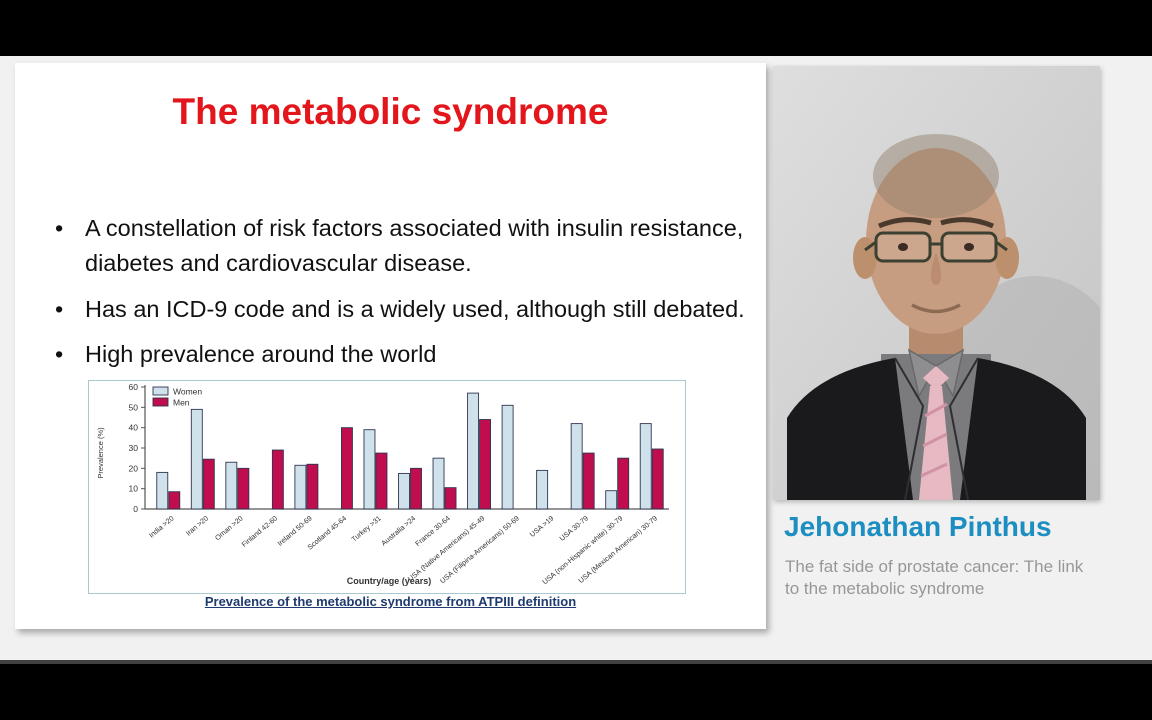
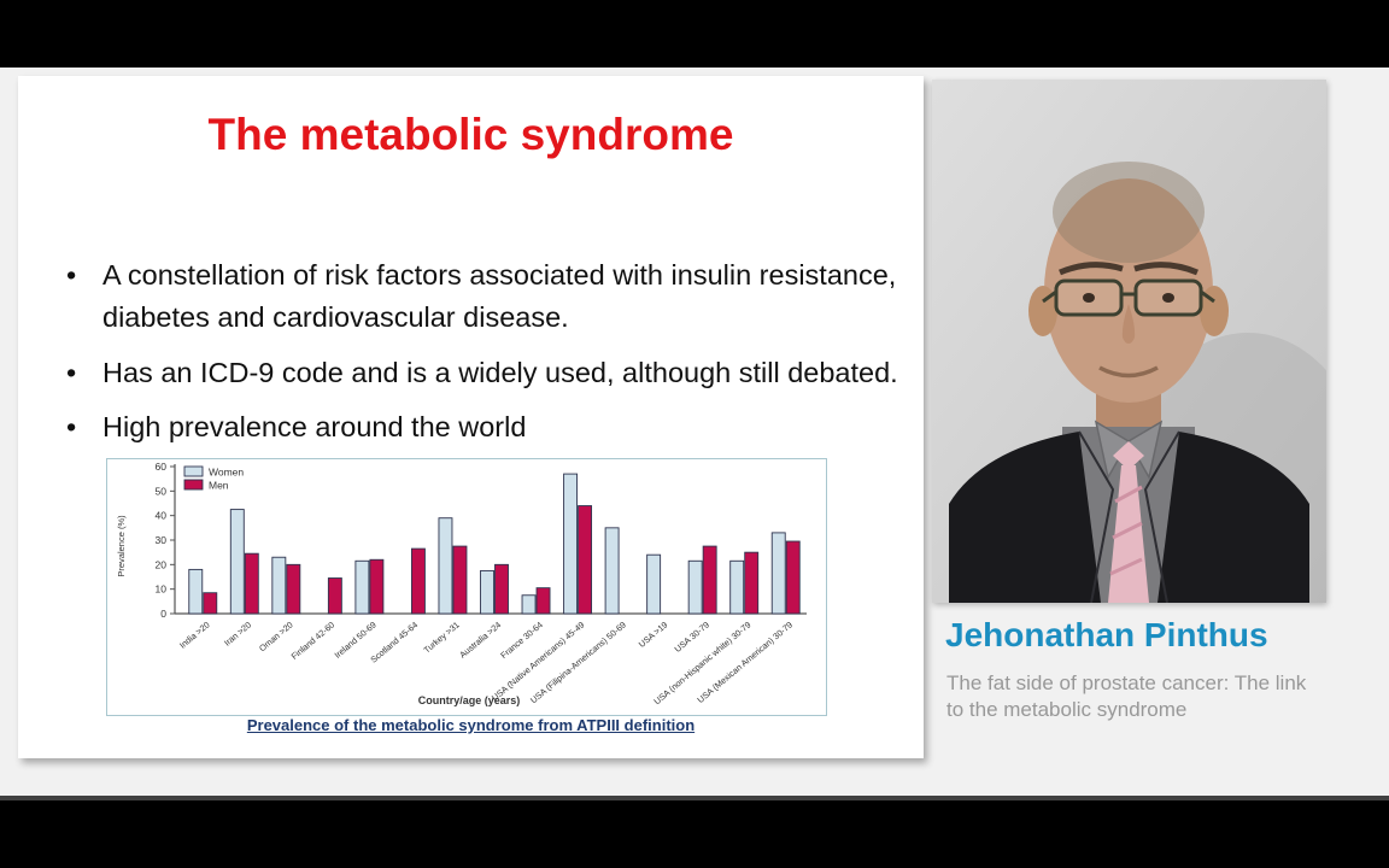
Women/Iran >20: 49 -> 42
Men/Finland 42-60: 29 -> 14
Men/Scotland 45-64: 40 -> 26
Women/France 30-64: 25 -> 8
Women/USA (Filipina-Americans) 50-69: 51 -> 35
Women/USA >19: 19 -> 24
Women/USA 30-79: 42 -> 22
Women/USA (non-Hispanic white) 30-79: 9 -> 22
Women/USA (Mexican American) 30-79: 42 -> 33
